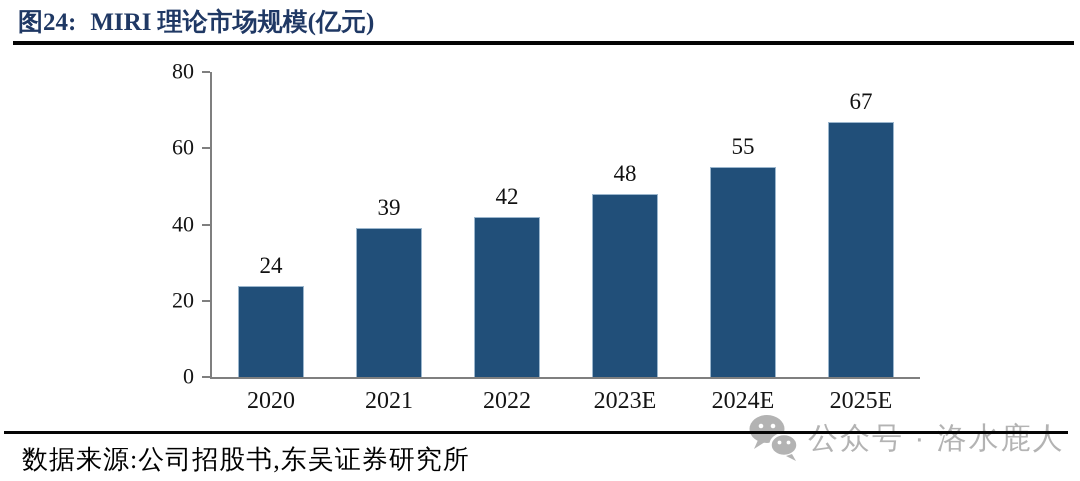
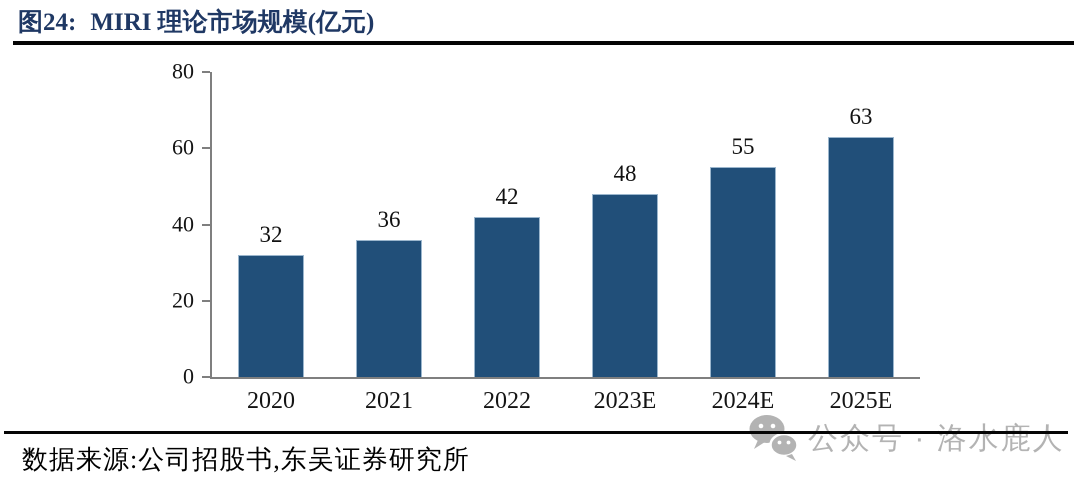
2020: 24 -> 32
2021: 39 -> 36
2025E: 67 -> 63
